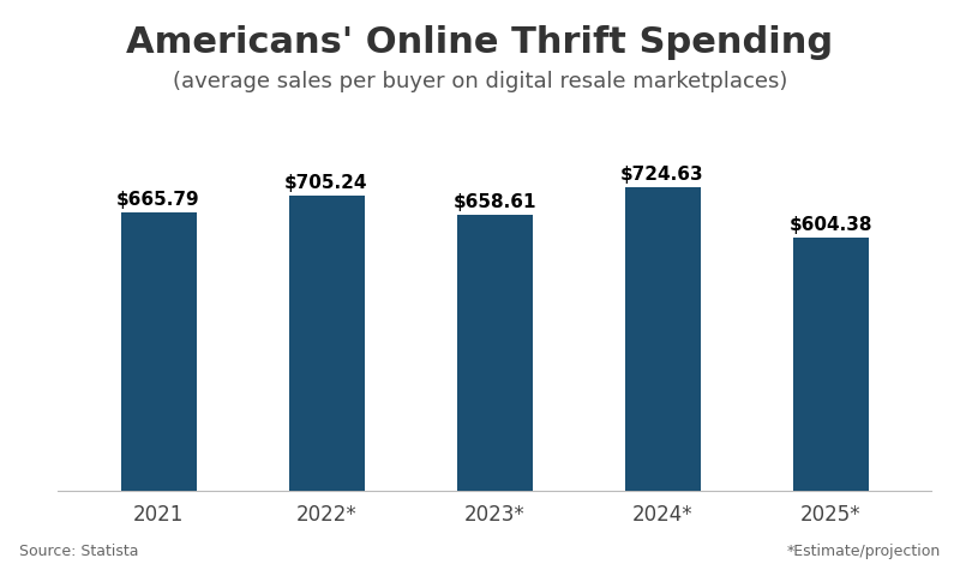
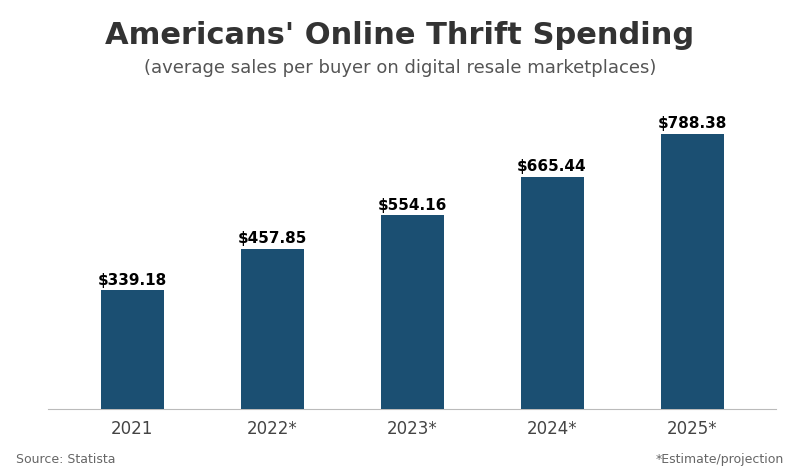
2021: $665.79 -> $339.18
2022*: $705.24 -> $457.85
2023*: $658.61 -> $554.16
2024*: $724.63 -> $665.44
2025*: $604.38 -> $788.38
